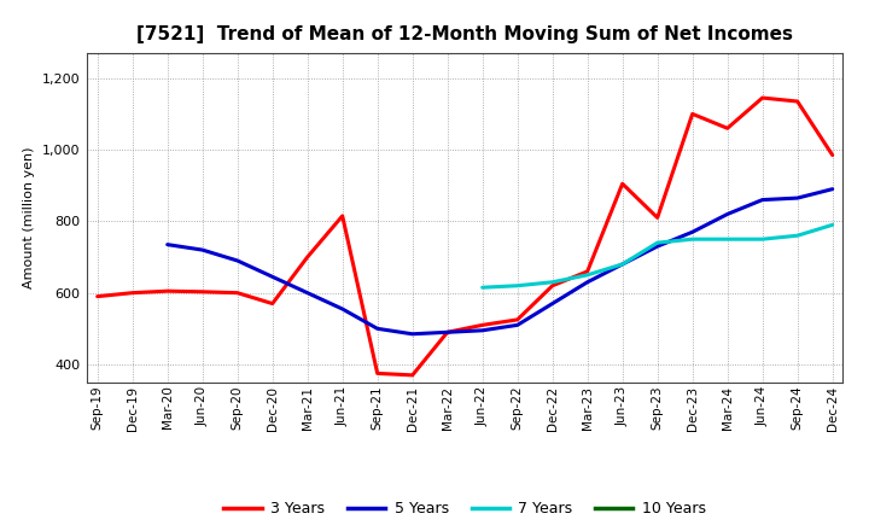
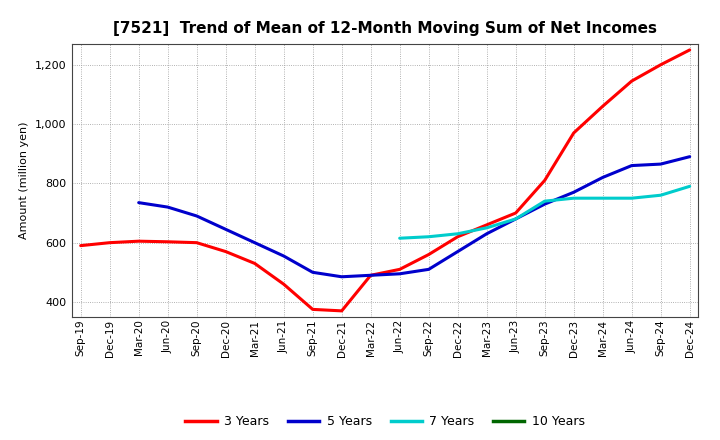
3 Years/Mar-21: 700 -> 530
3 Years/Jun-21: 815 -> 460
3 Years/Sep-22: 525 -> 560
3 Years/Jun-23: 905 -> 700
3 Years/Dec-23: 1,100 -> 970
3 Years/Sep-24: 1,135 -> 1,200
3 Years/Dec-24: 985 -> 1,250
